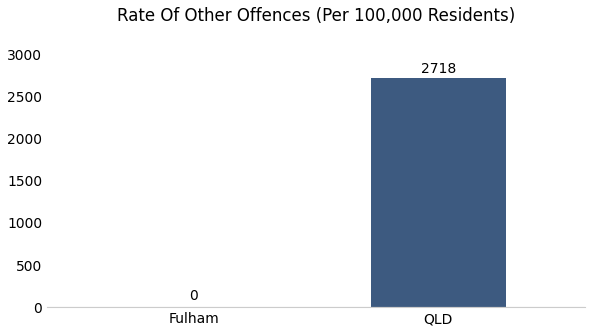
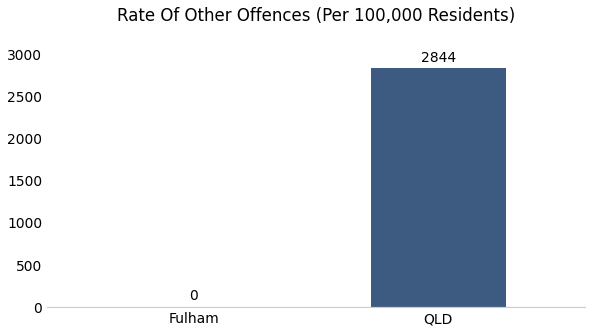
QLD: 2718 -> 2844
